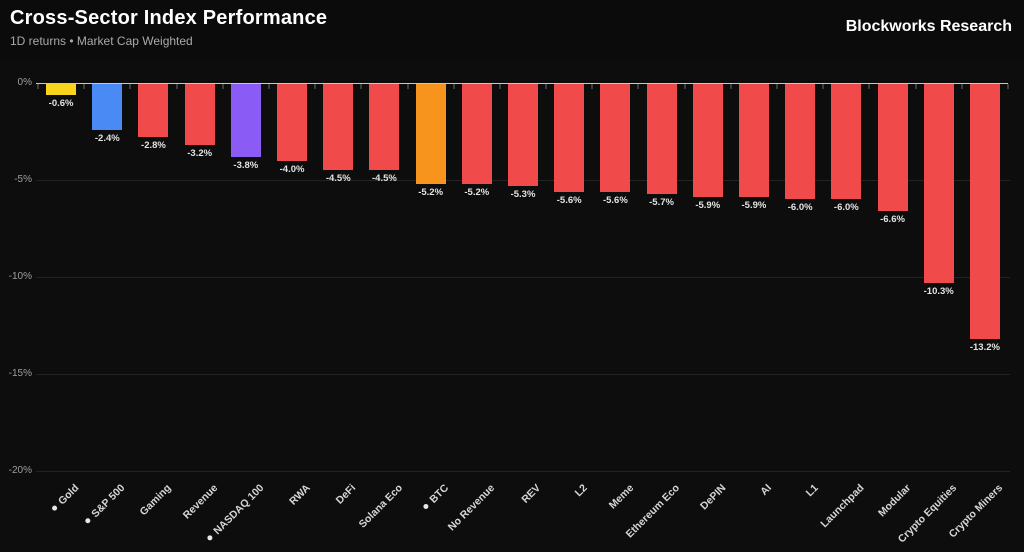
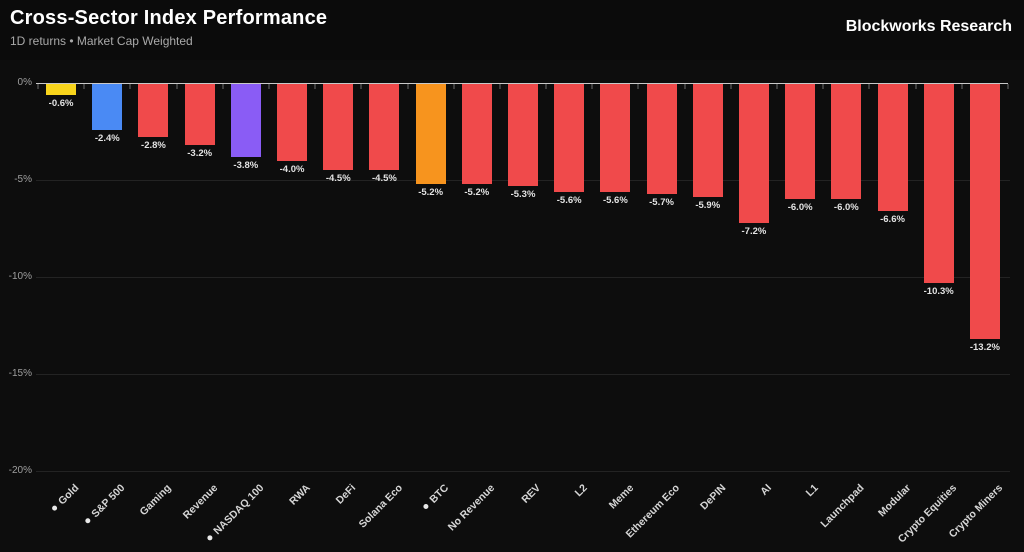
AI: -5.9% -> -7.2%
